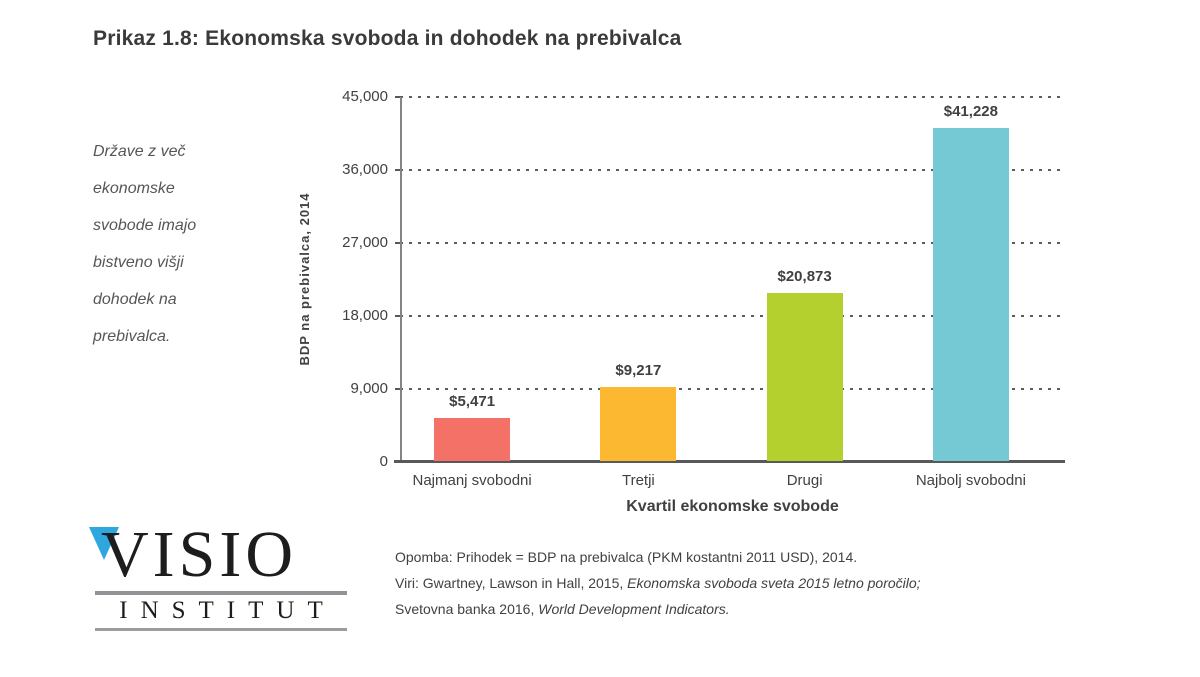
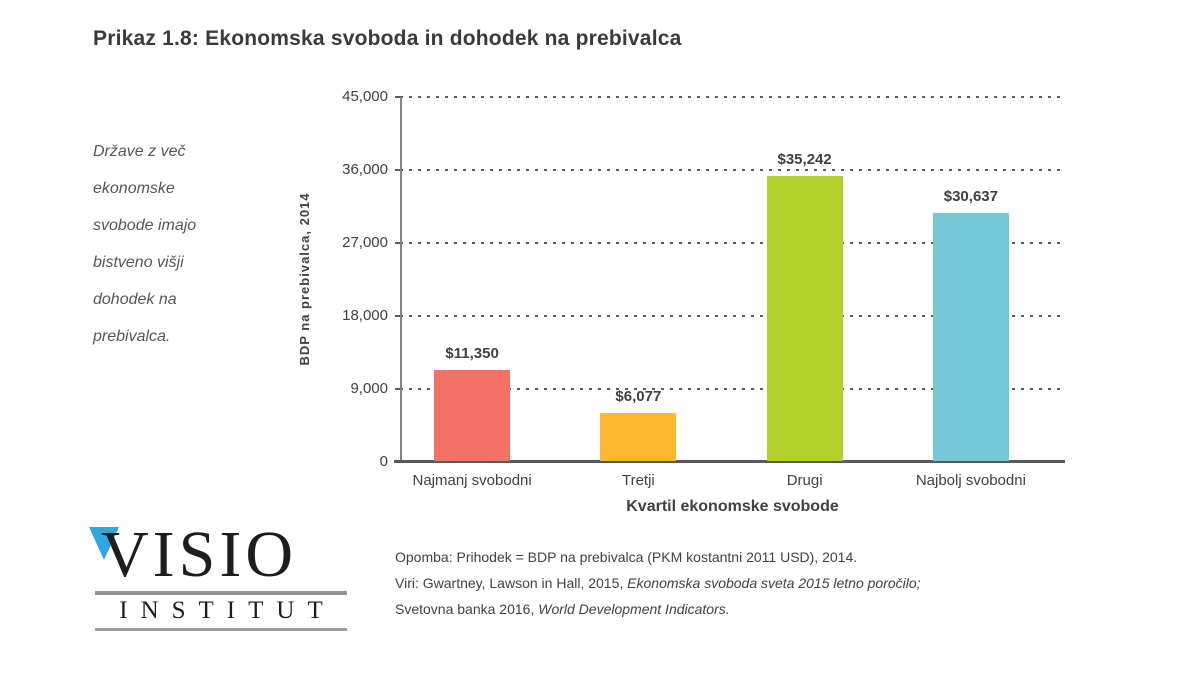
Najmanj svobodni: $5,471 -> $11,350
Tretji: $9,217 -> $6,077
Drugi: $20,873 -> $35,242
Najbolj svobodni: $41,228 -> $30,637
